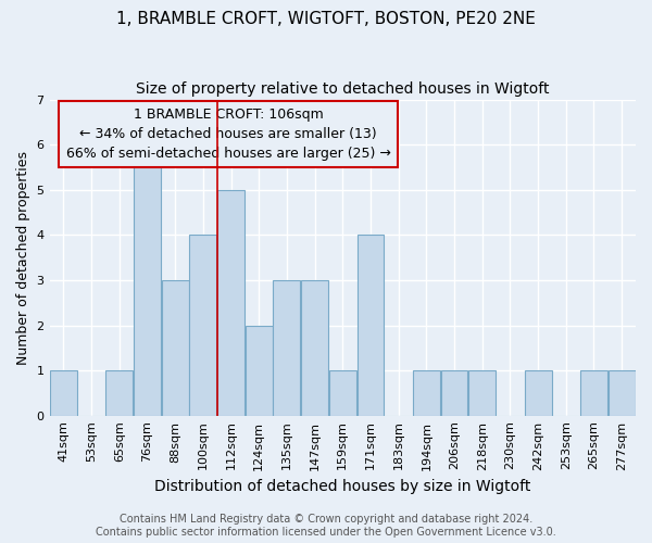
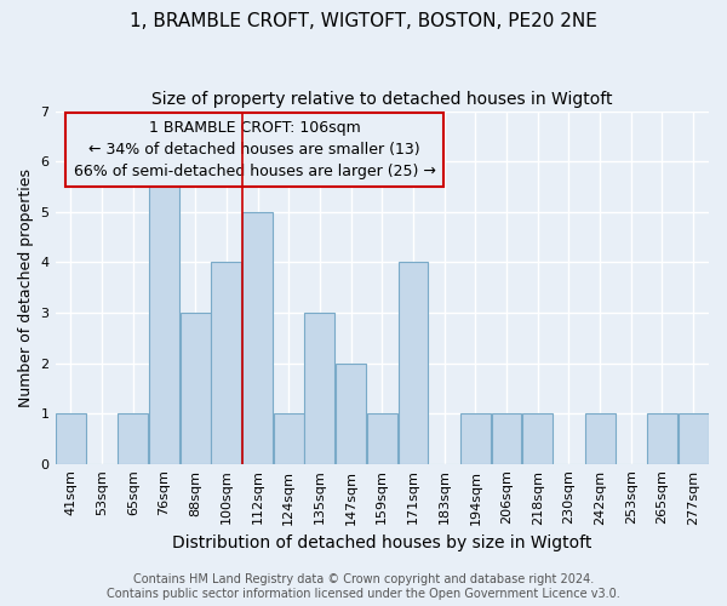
124sqm: 2 -> 1
147sqm: 3 -> 2
